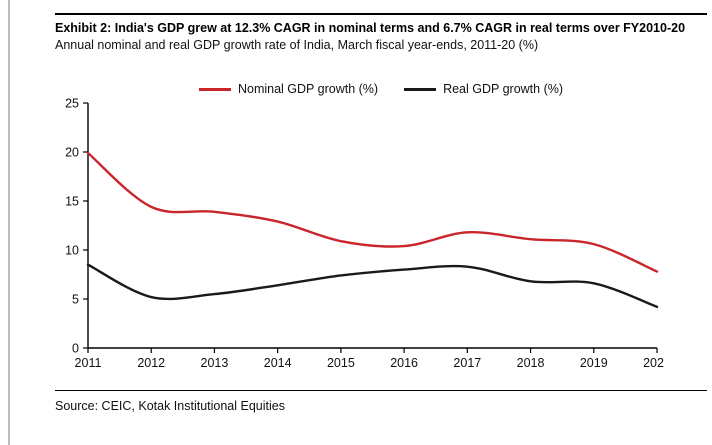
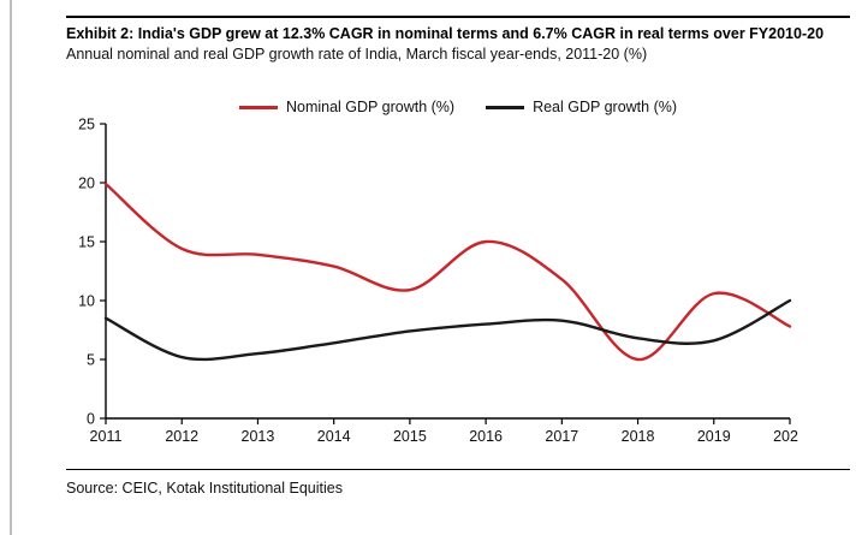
Nominal GDP growth (%)/2016: 10 -> 15
Nominal GDP growth (%)/2018: 11 -> 5
Real GDP growth (%)/2020: 4 -> 10
